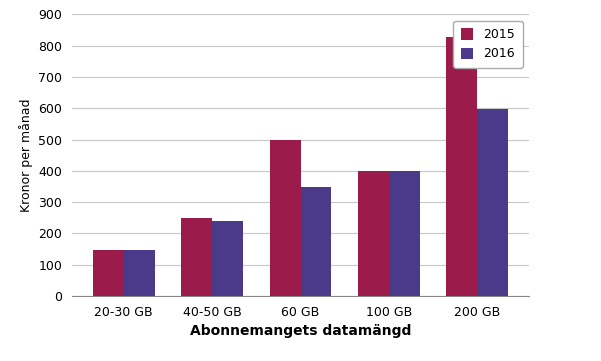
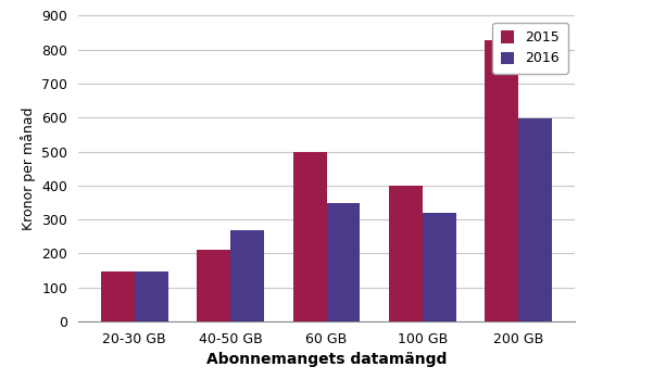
2015/40-50 GB: 248 -> 210
2016/40-50 GB: 240 -> 270
2016/100 GB: 398 -> 320
